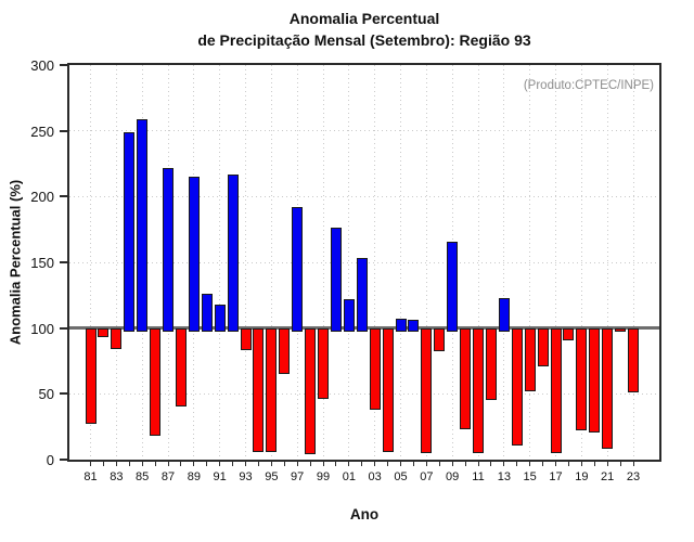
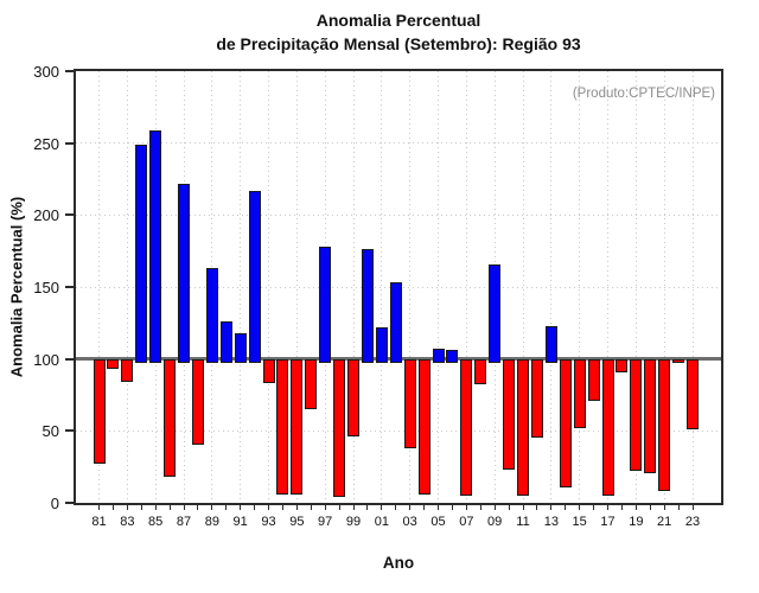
89: 215 -> 163
97: 192 -> 178
